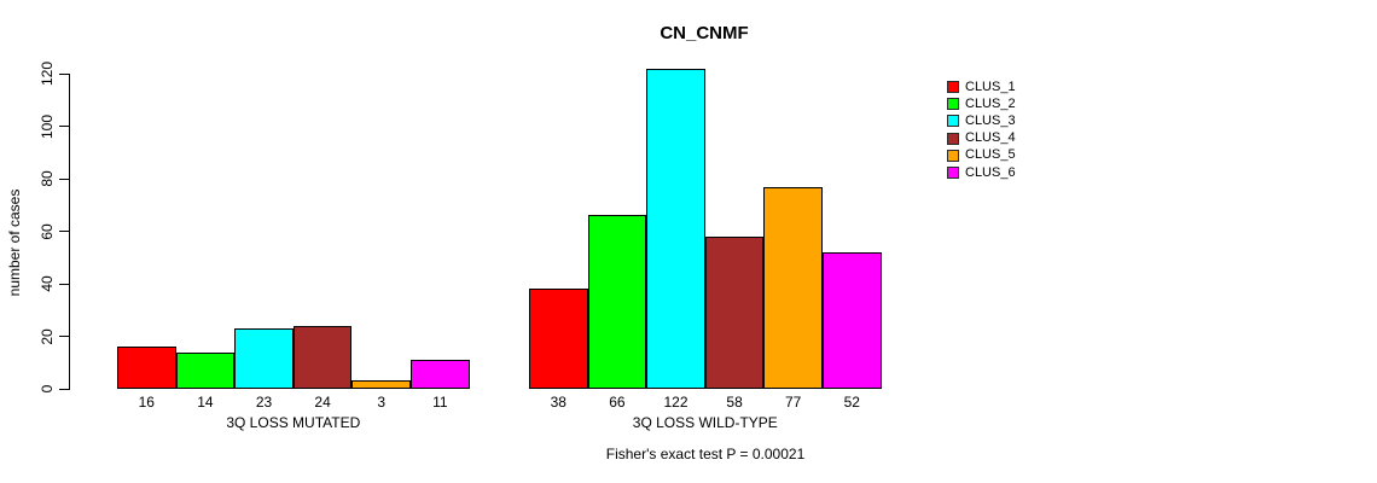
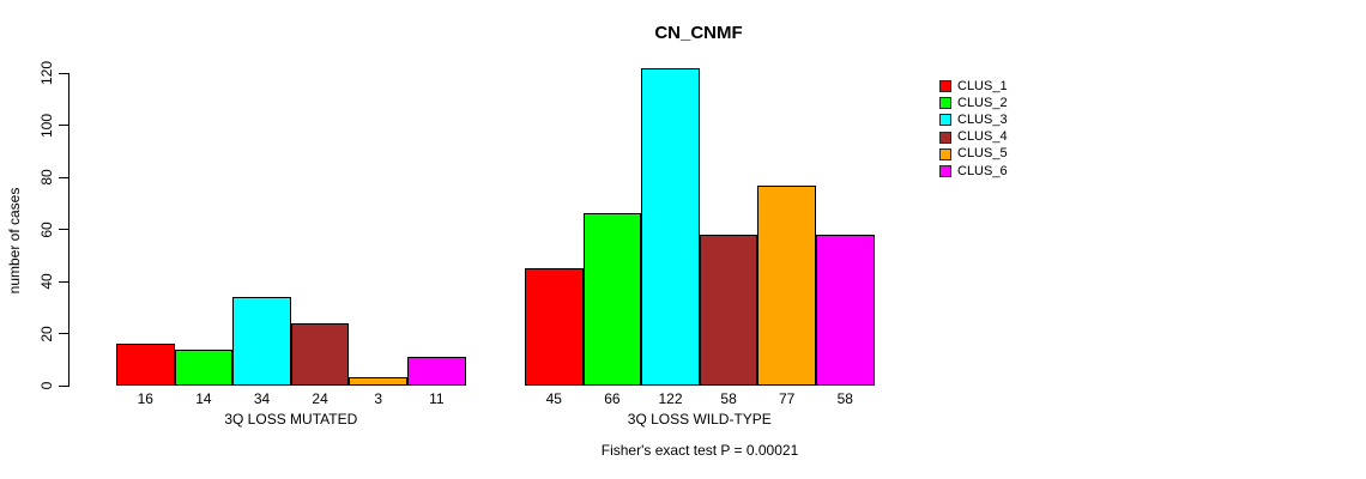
CLUS_3/3Q LOSS MUTATED: 23 -> 34
CLUS_1/3Q LOSS WILD-TYPE: 38 -> 45
CLUS_6/3Q LOSS WILD-TYPE: 52 -> 58
